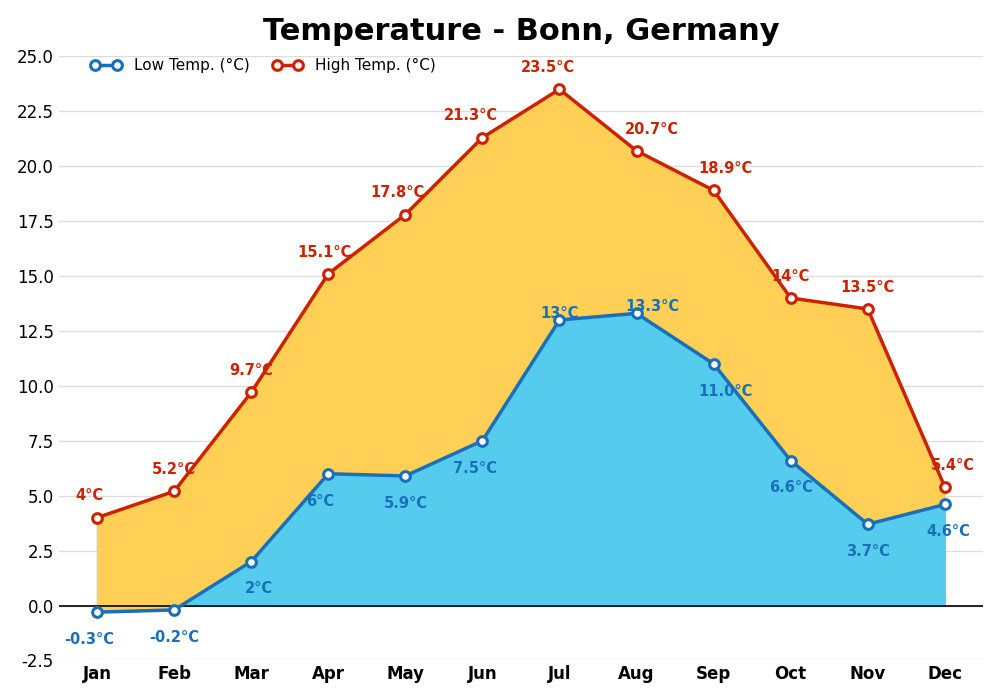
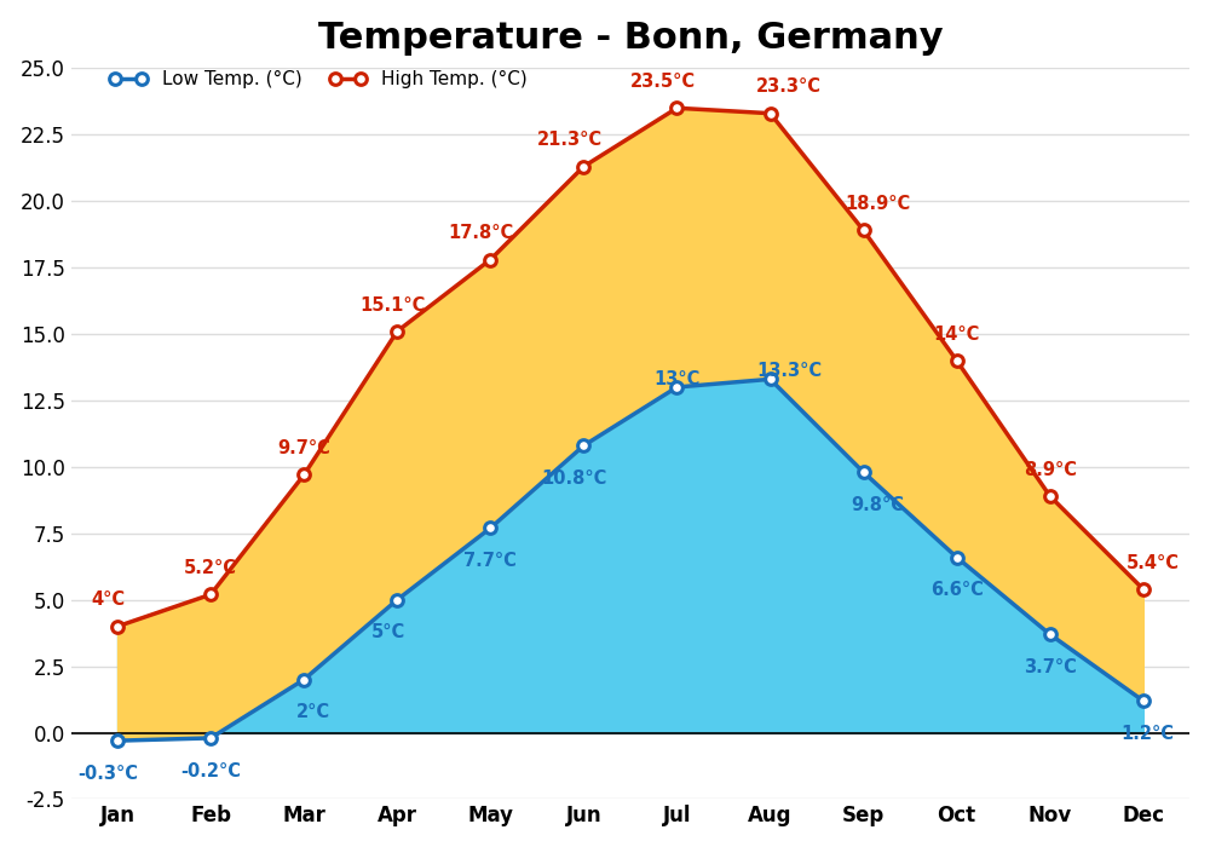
Low Temp. (°C)/Apr: 6°C -> 5°C
Low Temp. (°C)/May: 5.9°C -> 7.7°C
Low Temp. (°C)/Jun: 7.5°C -> 10.8°C
High Temp. (°C)/Aug: 20.7°C -> 23.3°C
Low Temp. (°C)/Sep: 11.0°C -> 9.8°C
High Temp. (°C)/Nov: 13.5°C -> 8.9°C
Low Temp. (°C)/Dec: 4.6°C -> 1.2°C
